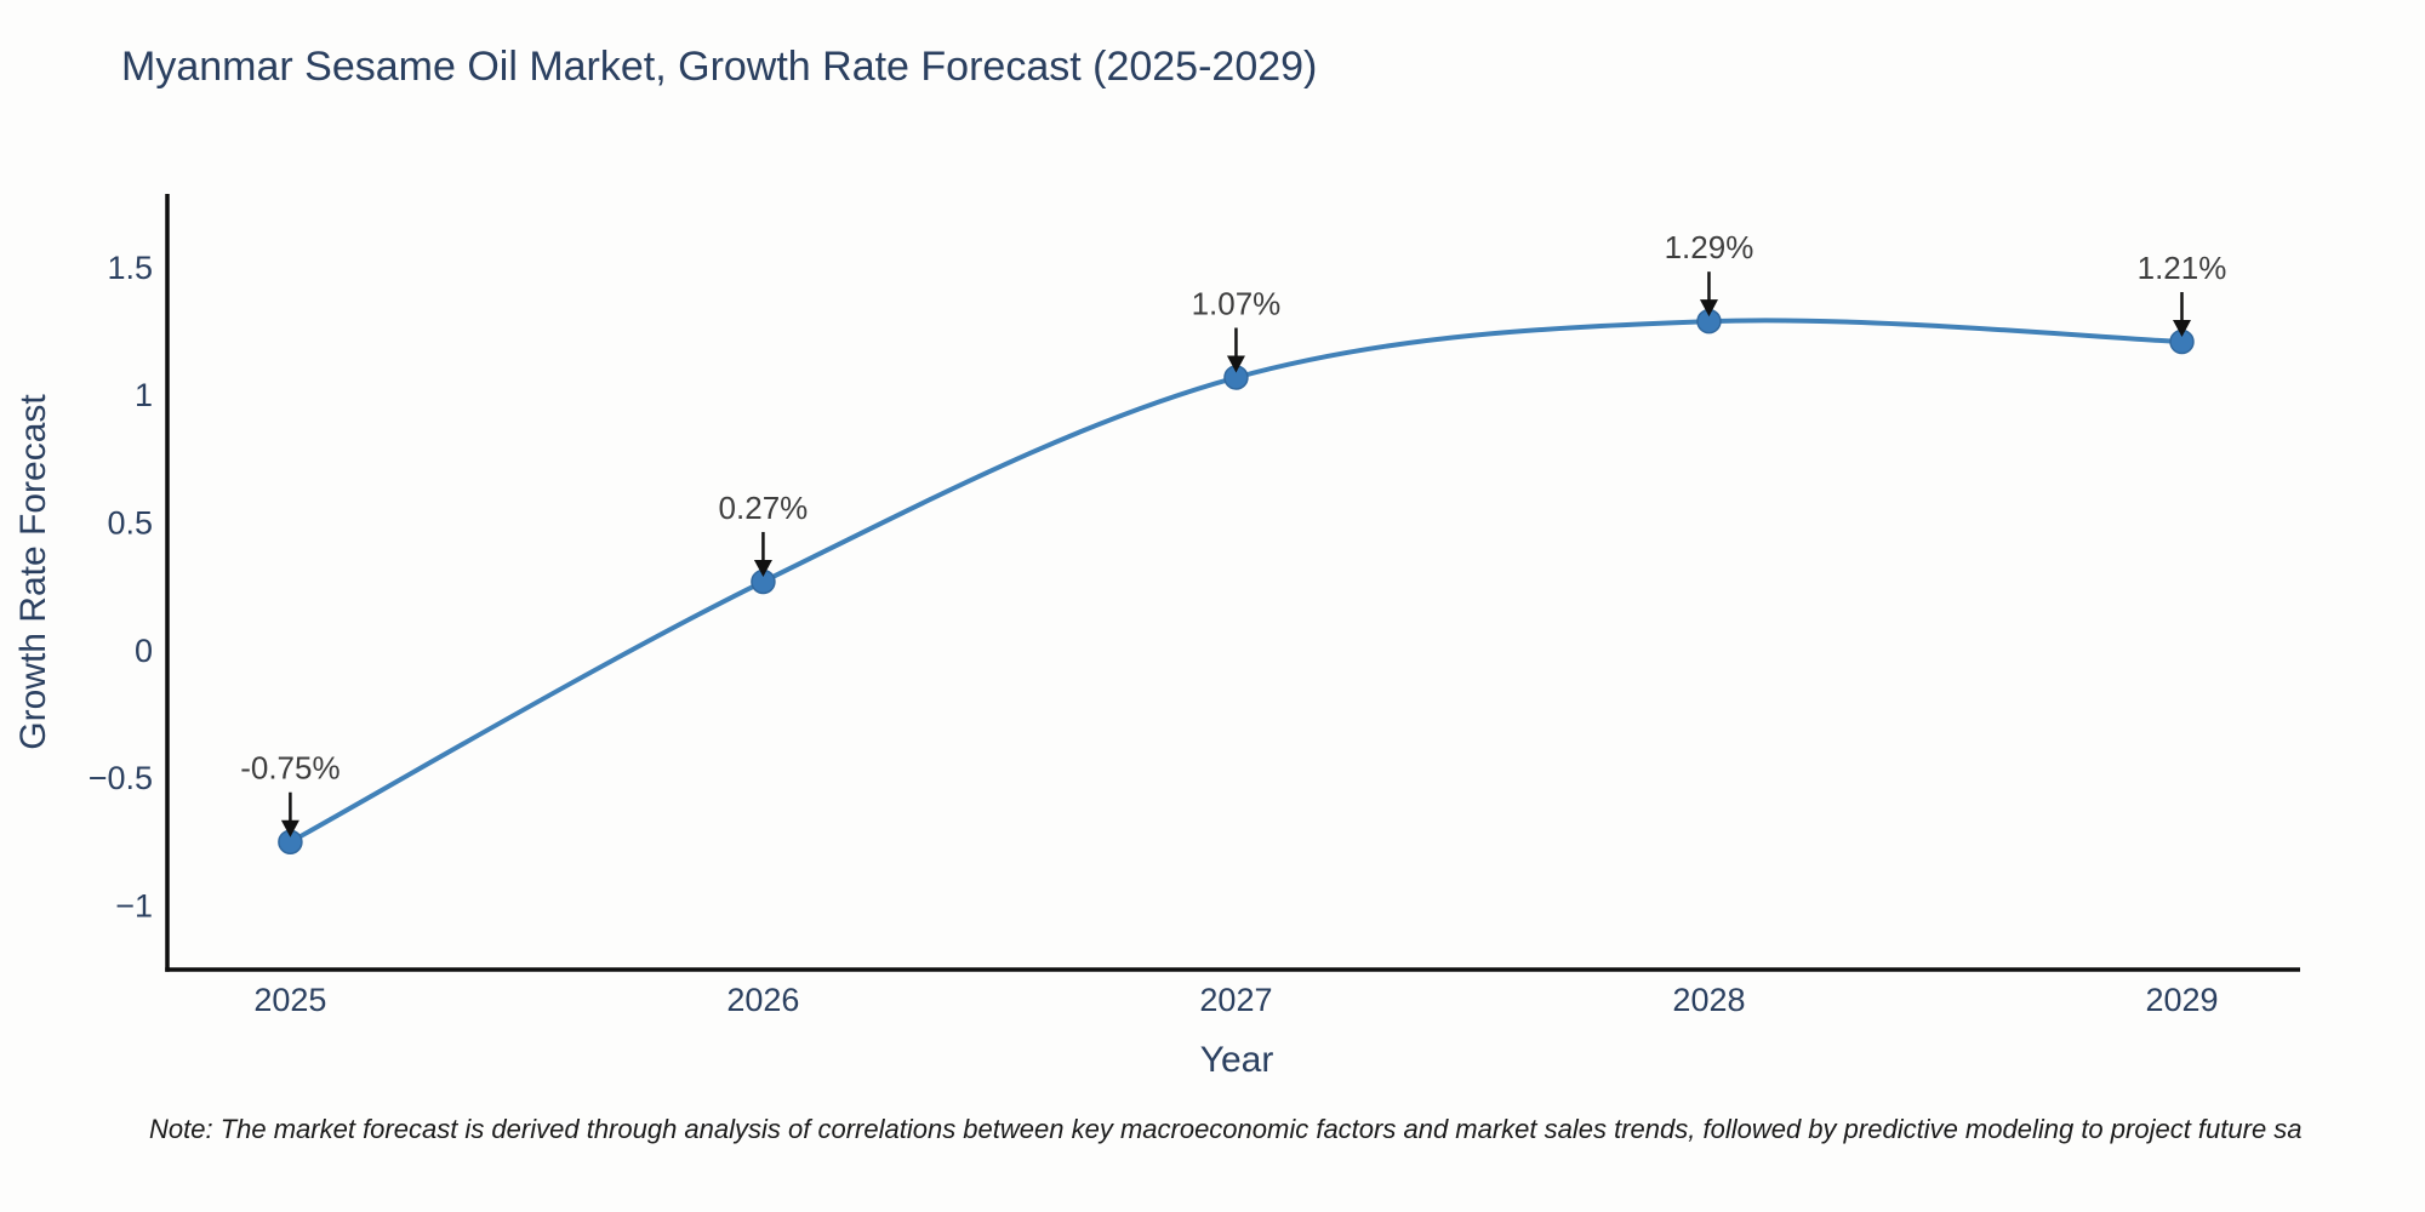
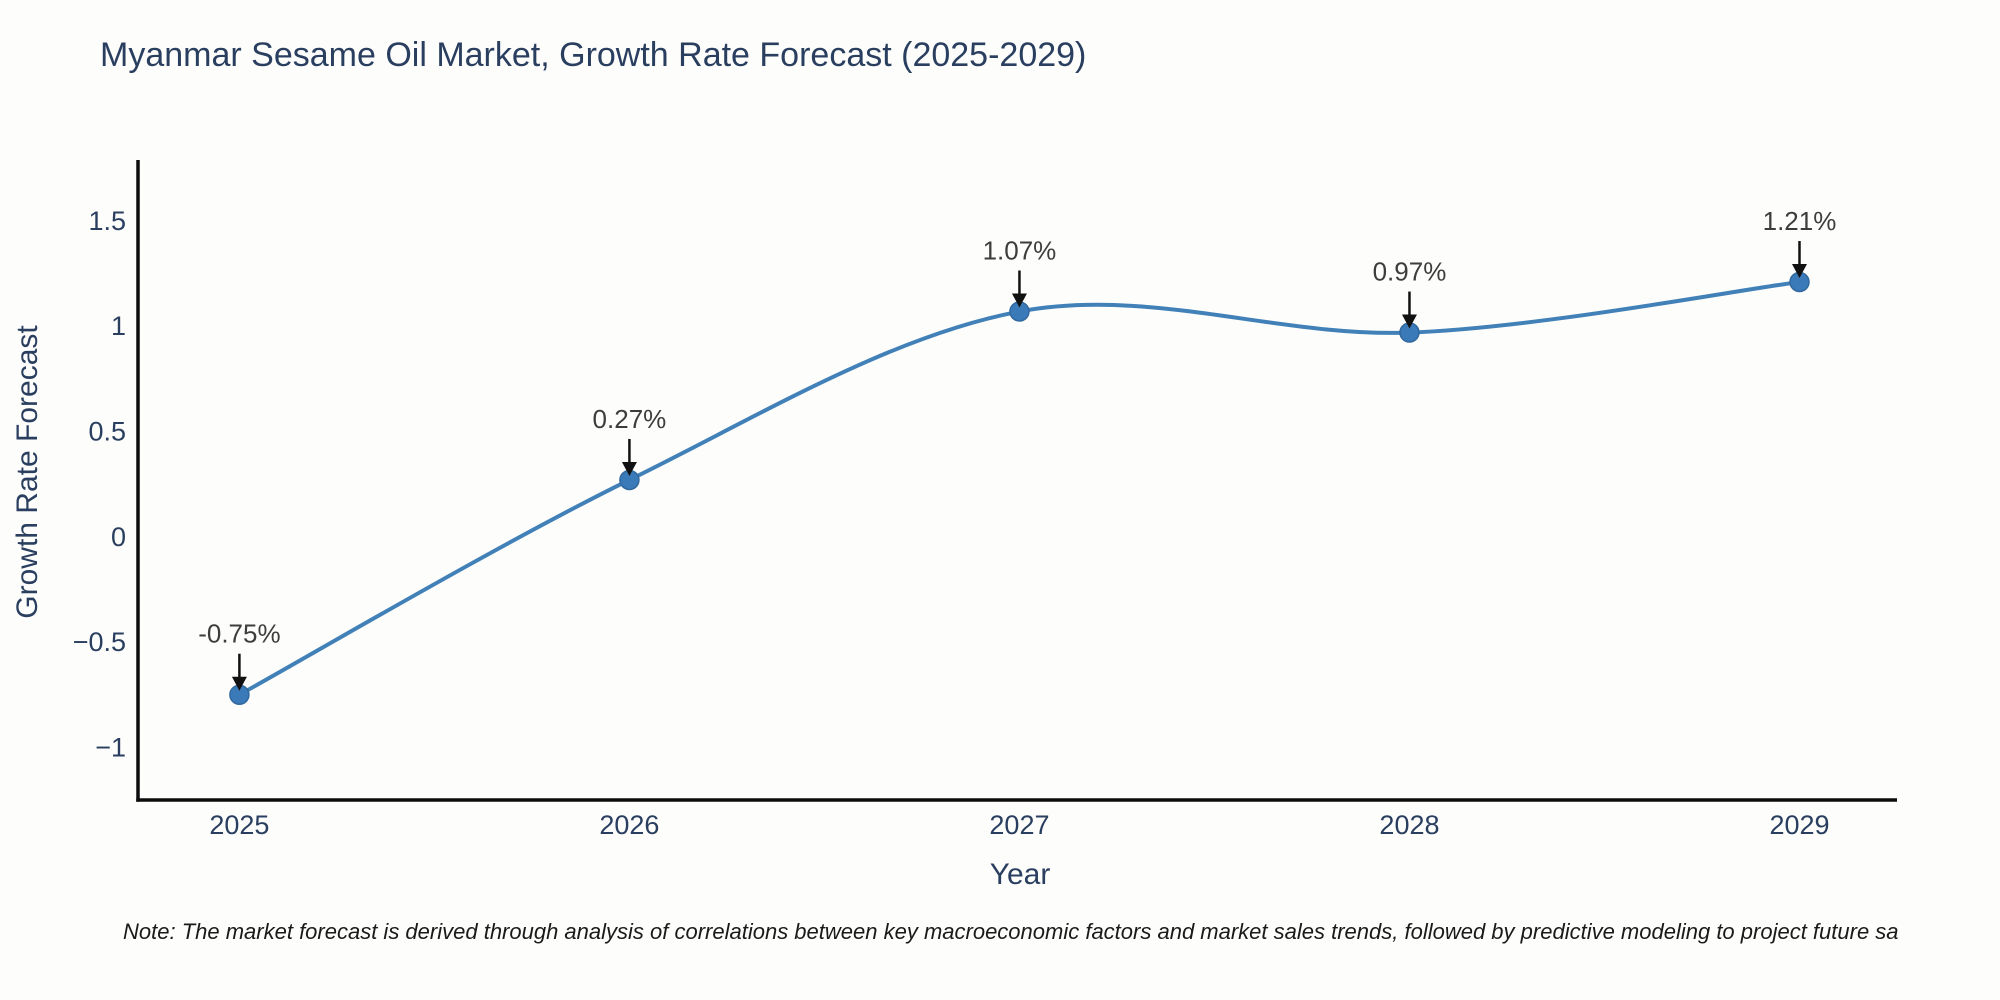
2028: 1.29% -> 0.97%
